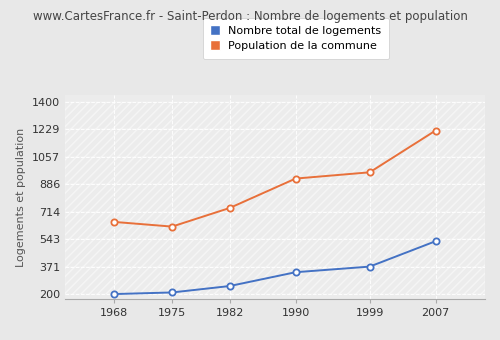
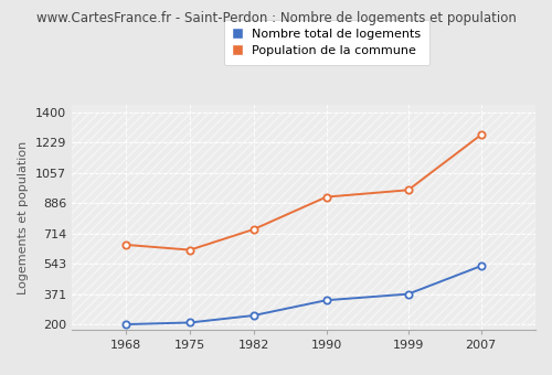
Population de la commune/2007: 1220 -> 1270
